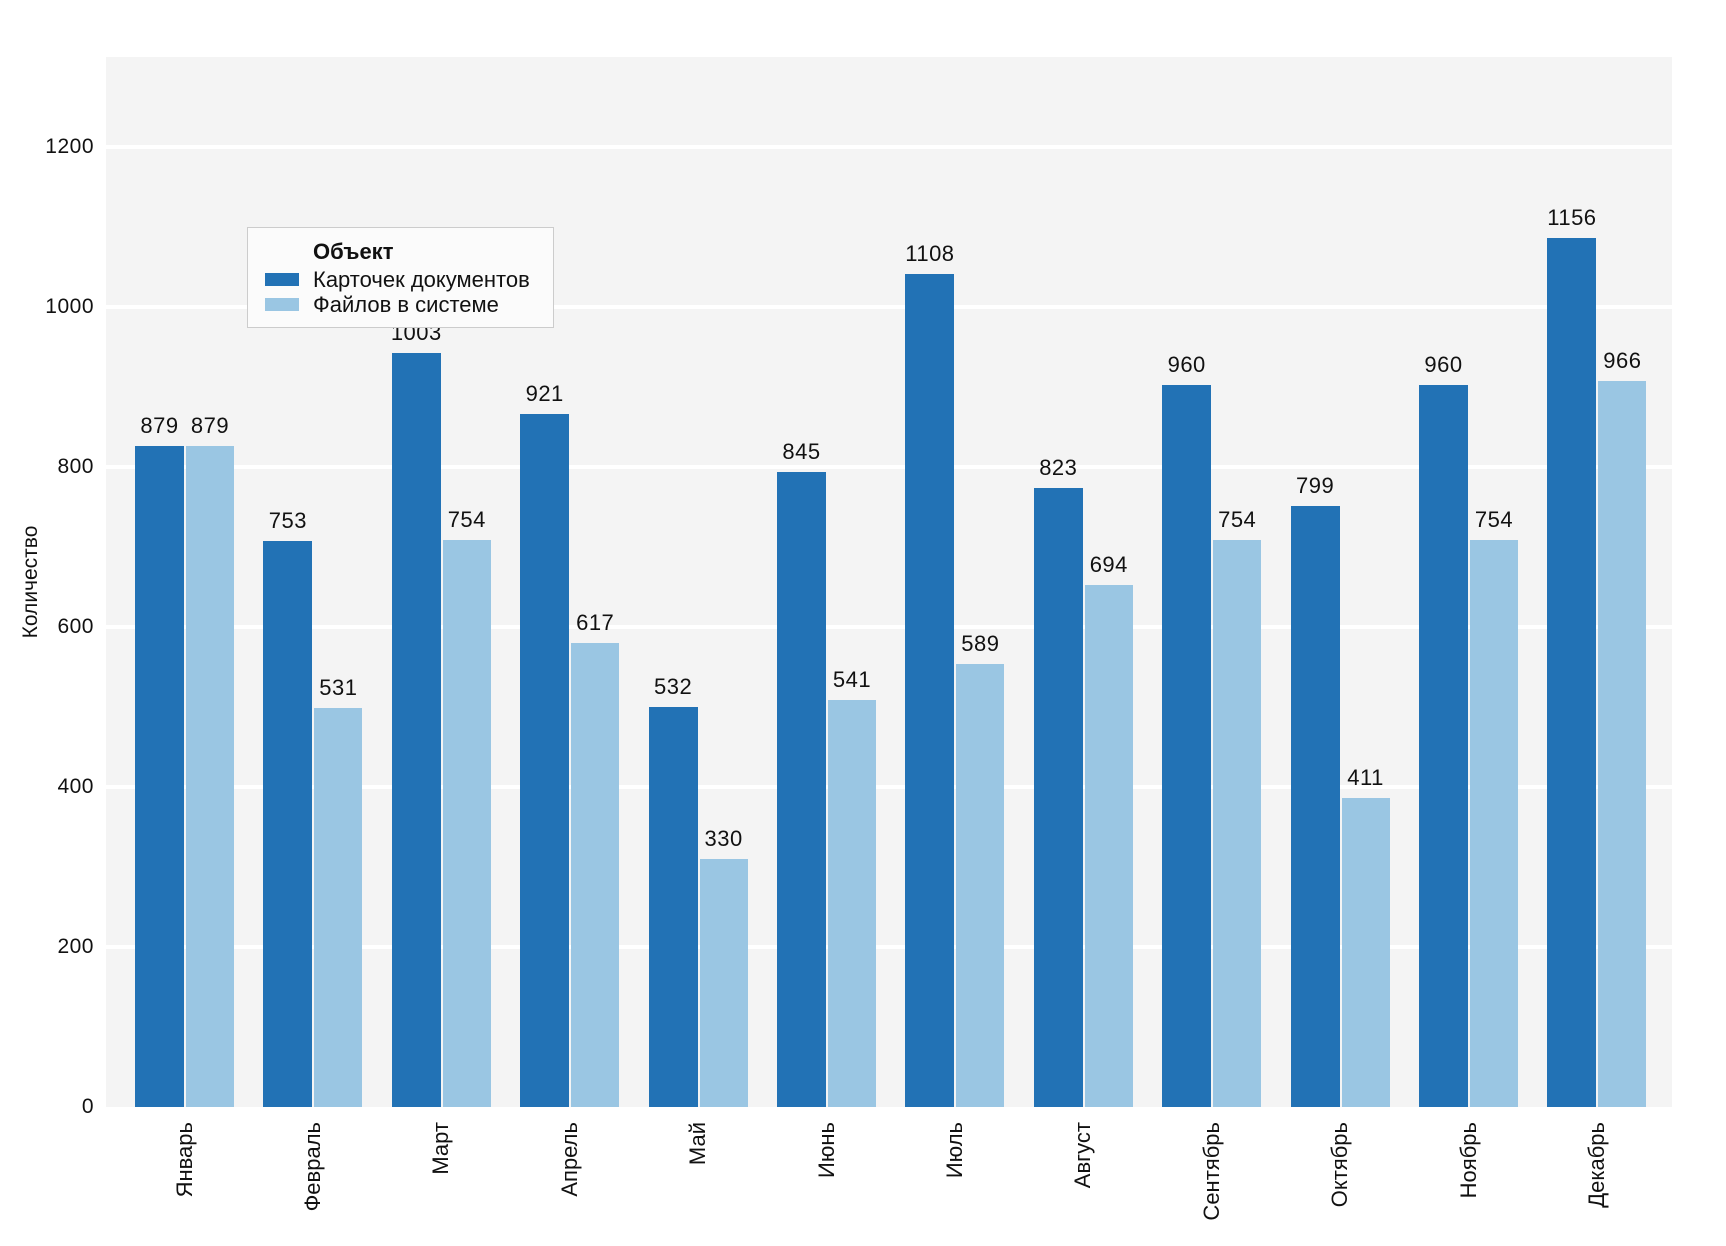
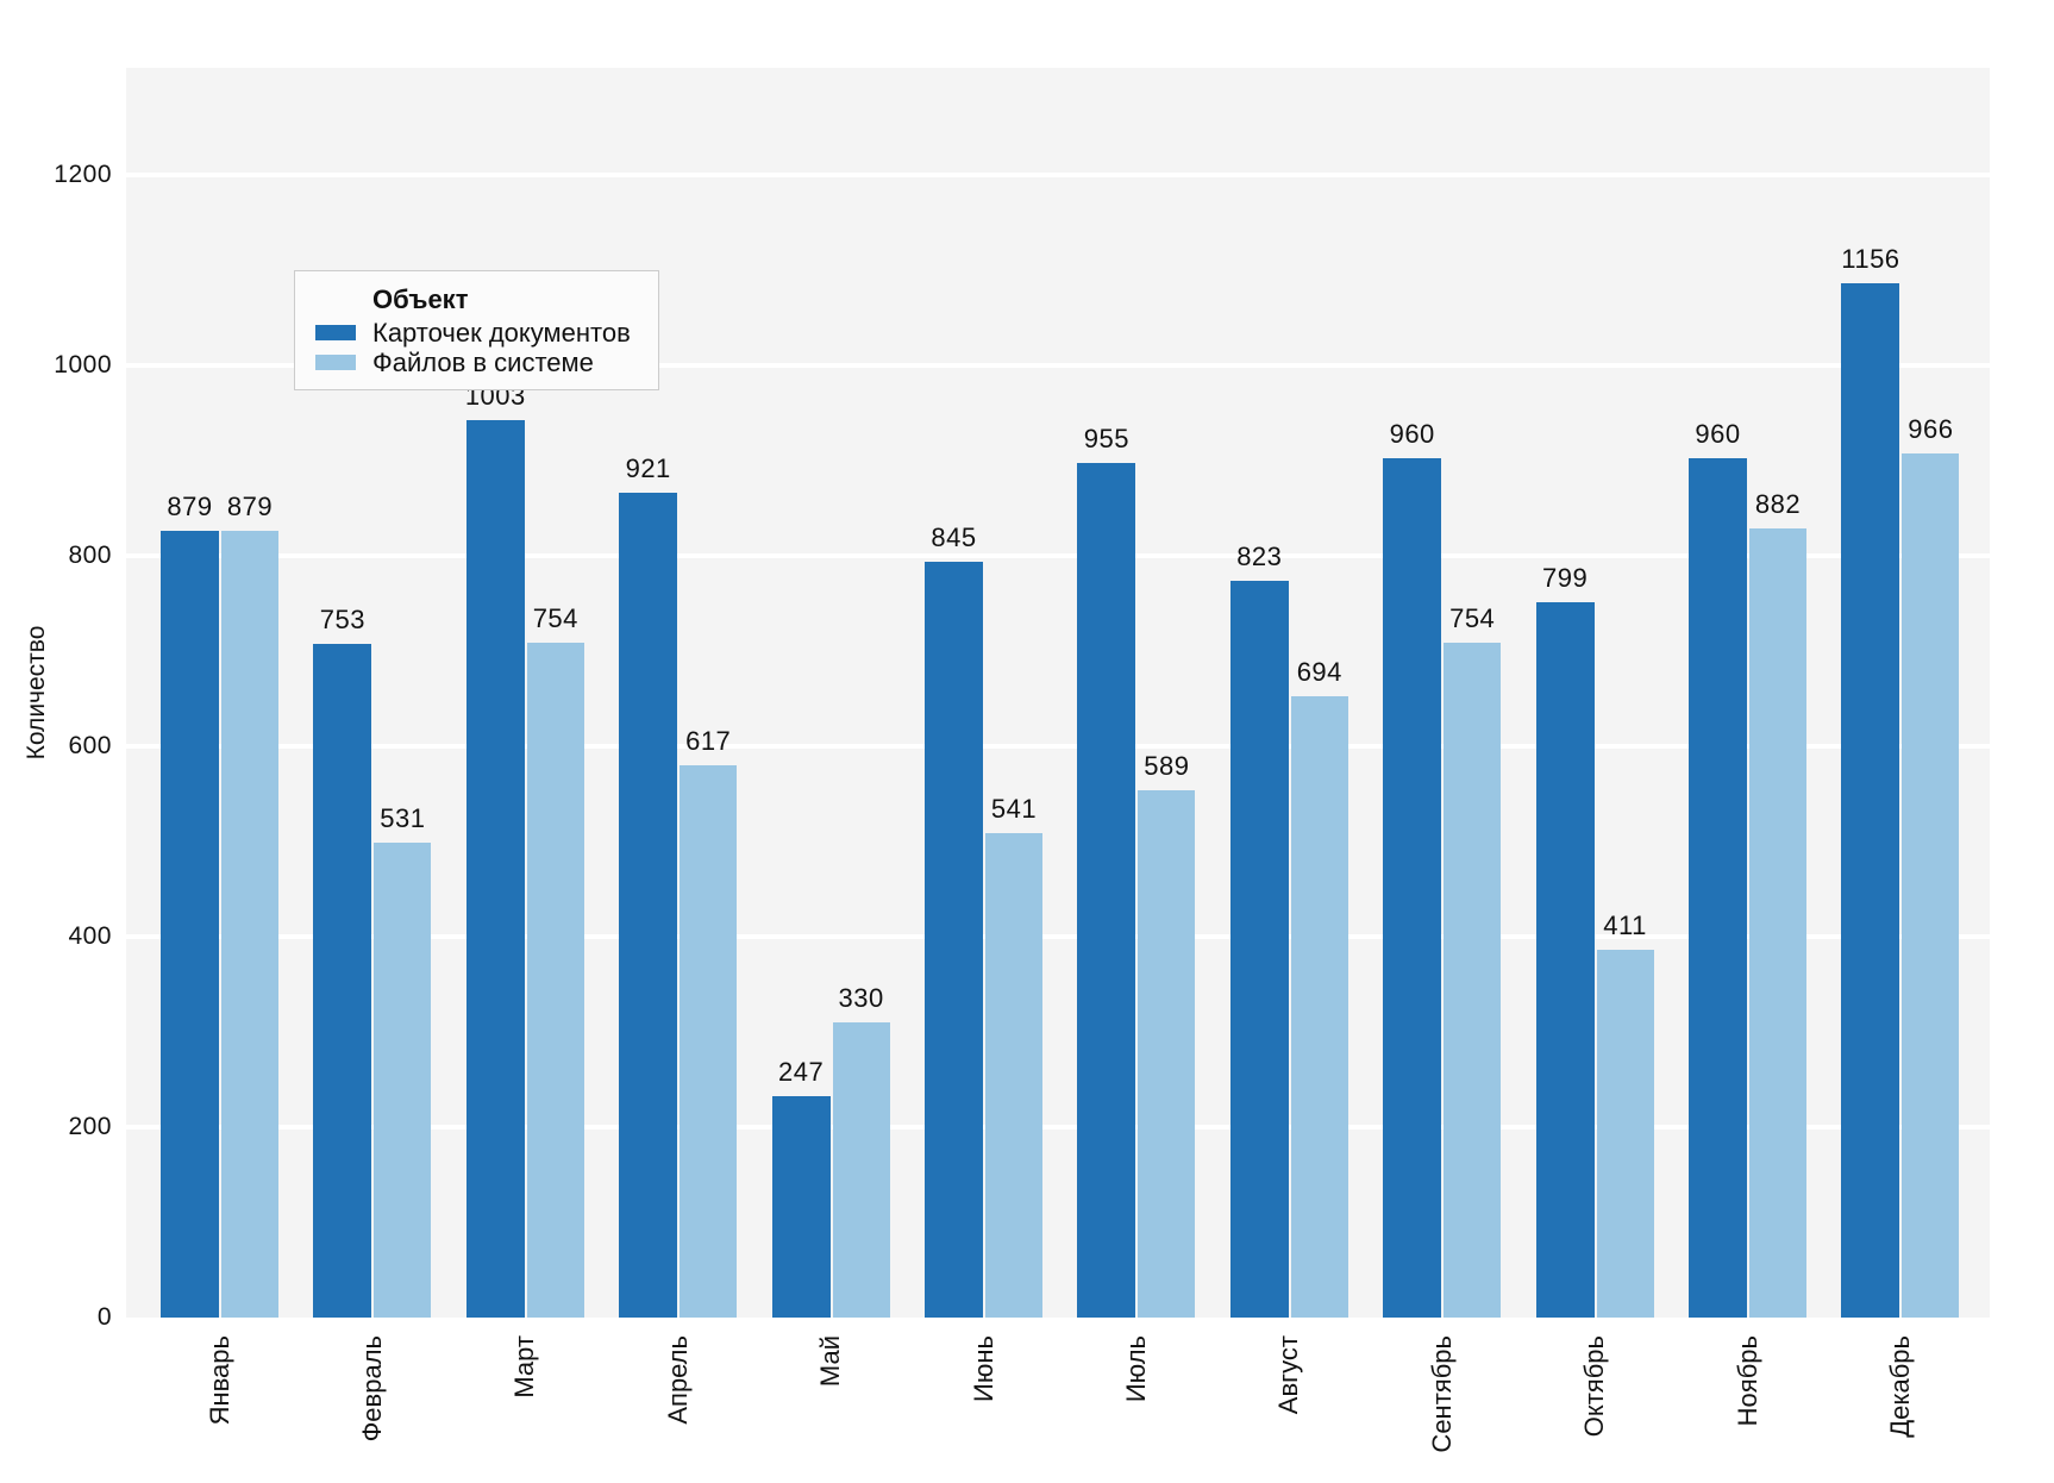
Карточек документов/Май: 532 -> 247
Карточек документов/Июль: 1108 -> 955
Файлов в системе/Ноябрь: 754 -> 882
